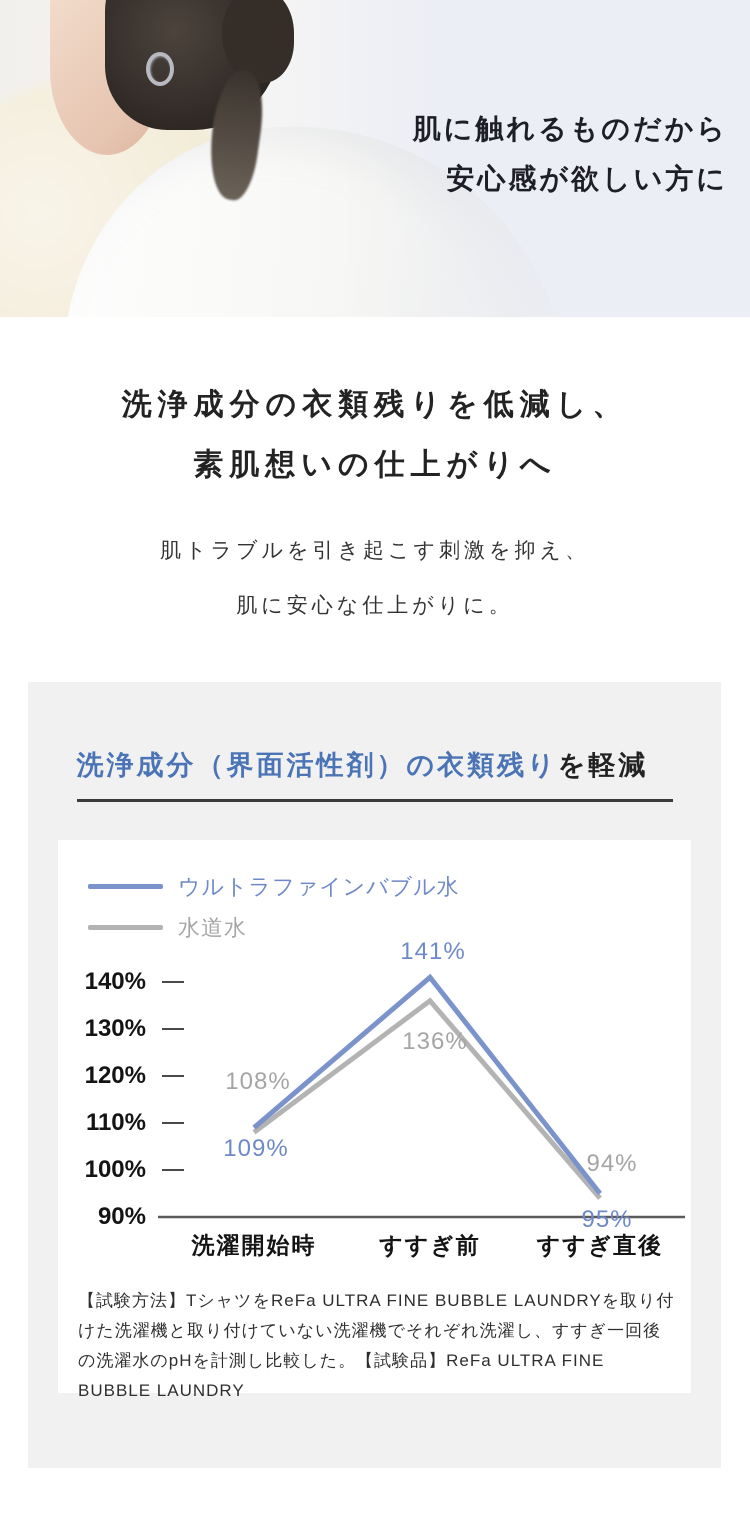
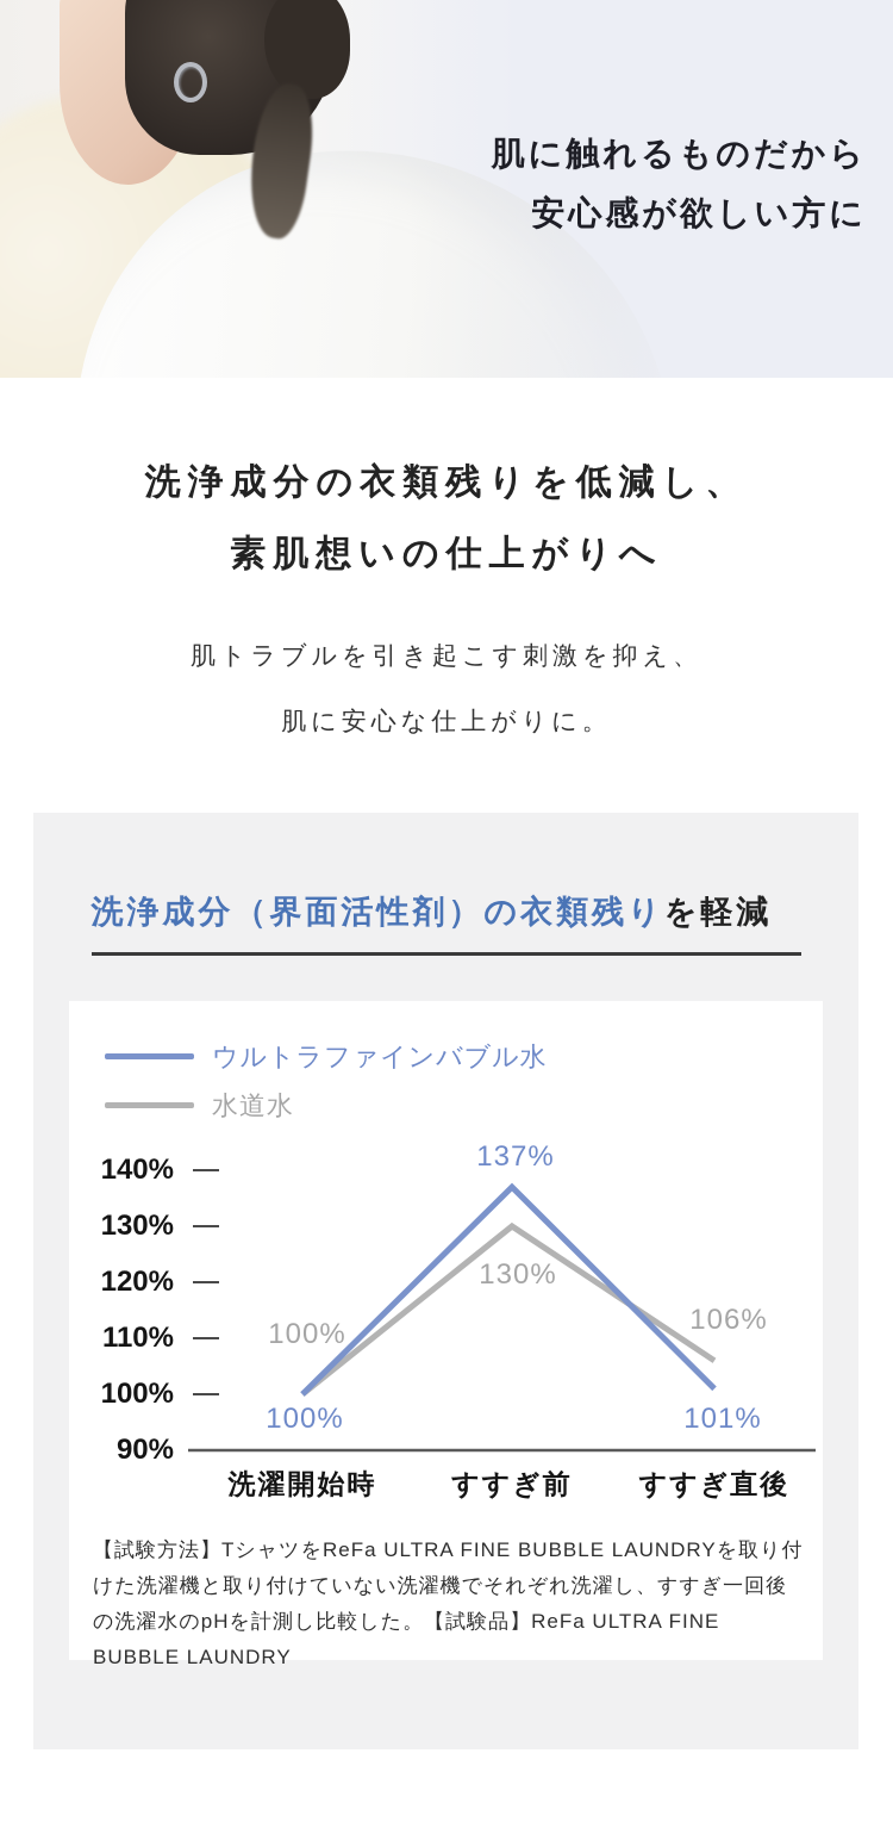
ウルトラファインバブル水/洗濯開始時: 109% -> 100%
水道水/洗濯開始時: 108% -> 100%
ウルトラファインバブル水/すすぎ前: 141% -> 137%
水道水/すすぎ前: 136% -> 130%
ウルトラファインバブル水/すすぎ直後: 95% -> 101%
水道水/すすぎ直後: 94% -> 106%
